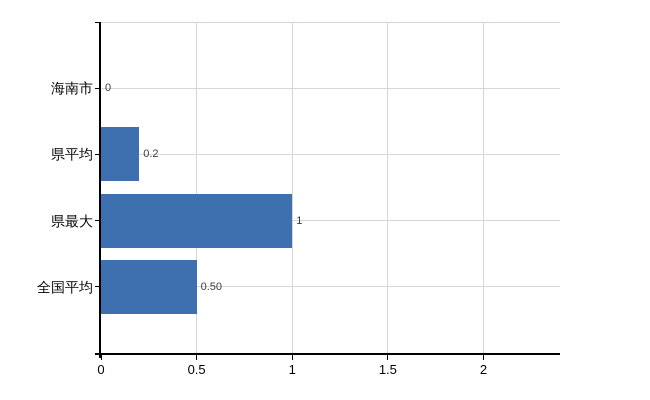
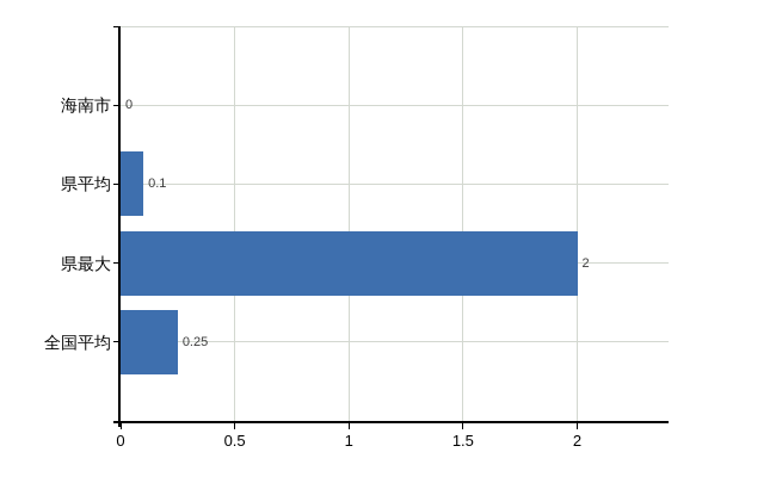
県平均: 0.2 -> 0.1
県最大: 1 -> 2
全国平均: 0.50 -> 0.25
